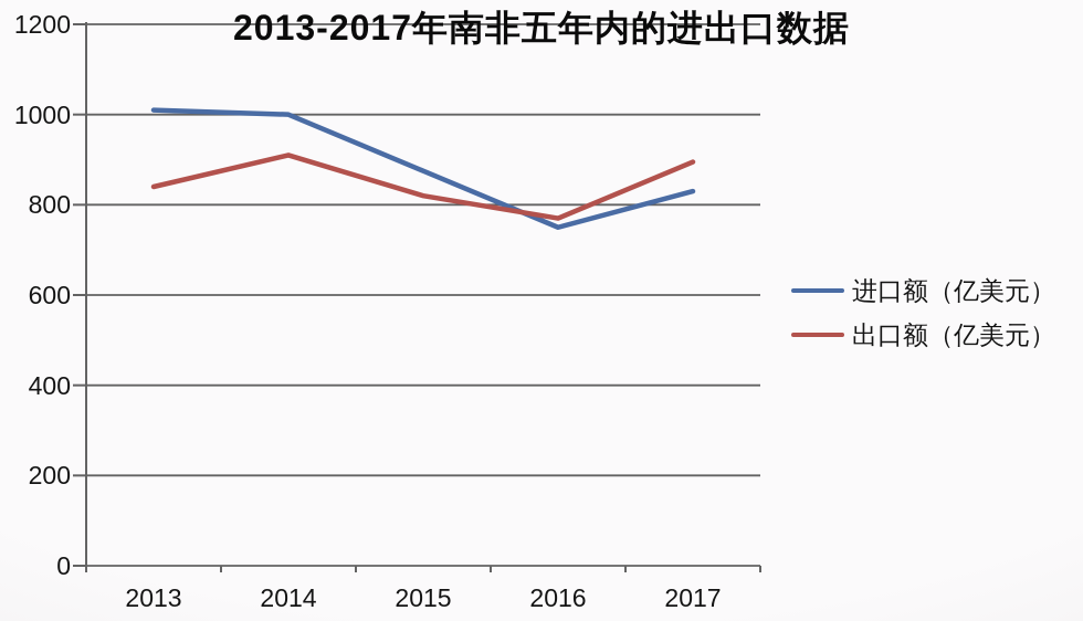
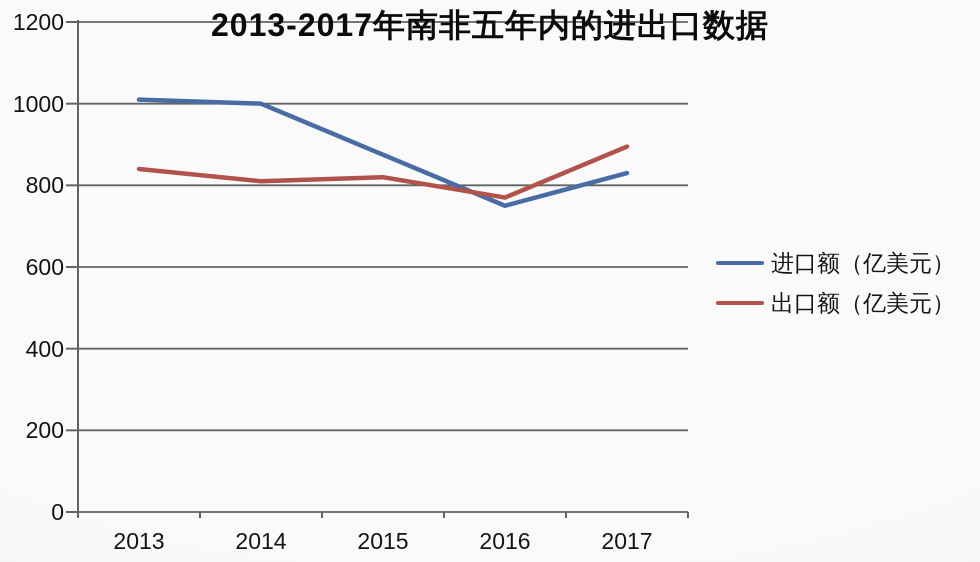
出口额（亿美元）/2014: 910 -> 810
